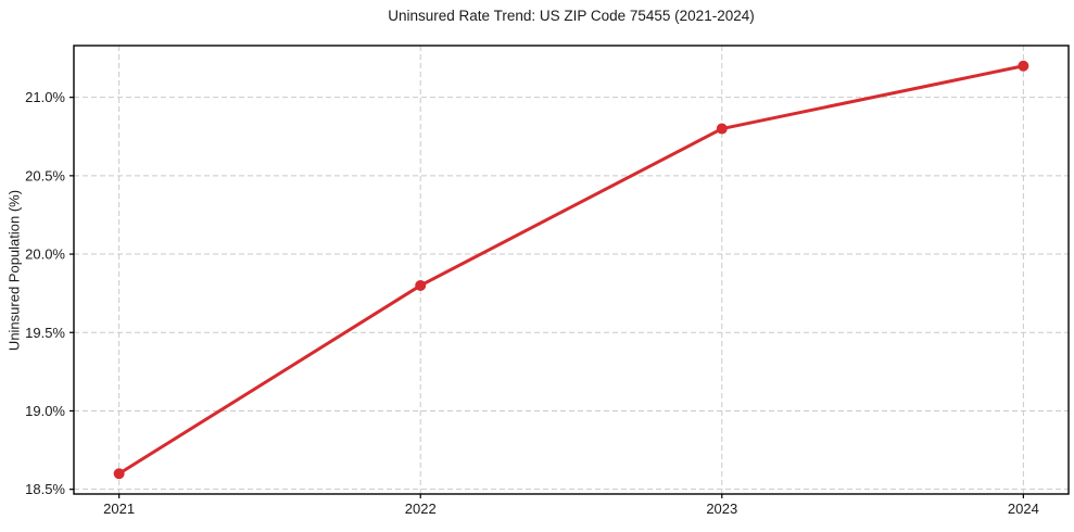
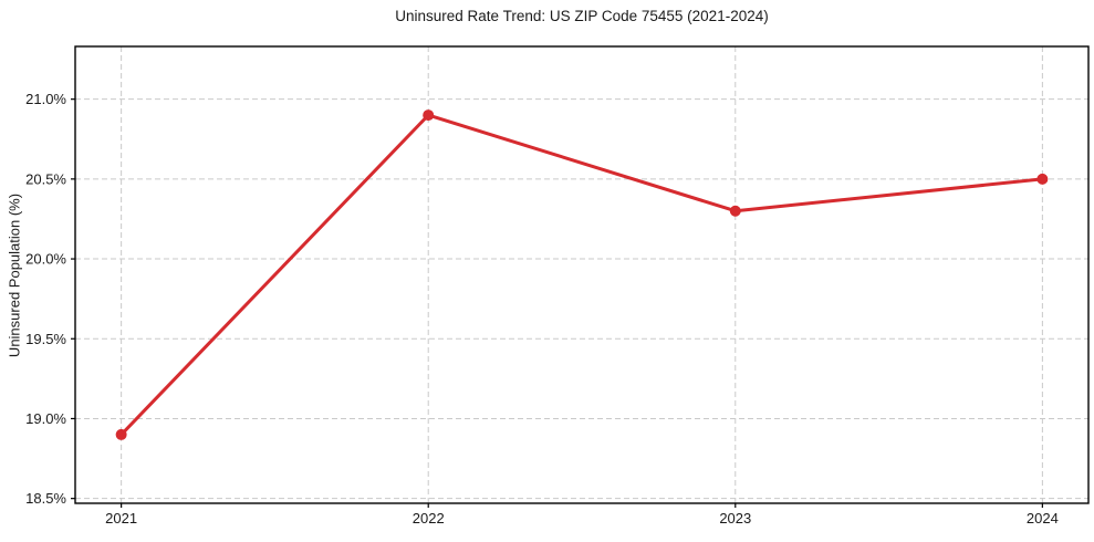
2021: 18.6% -> 18.9%
2022: 19.8% -> 20.9%
2023: 20.8% -> 20.3%
2024: 21.2% -> 20.5%
